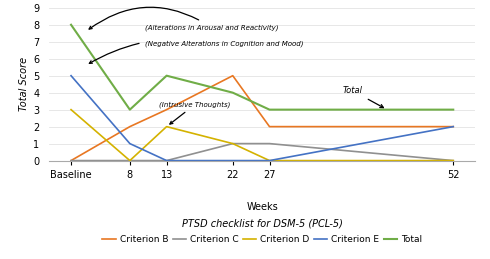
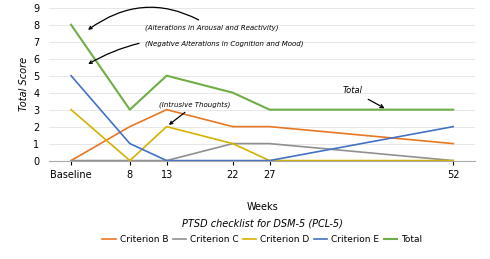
Criterion B/22: 5 -> 2
Criterion B/52: 2 -> 1
